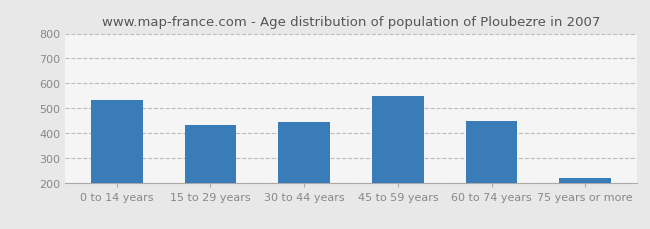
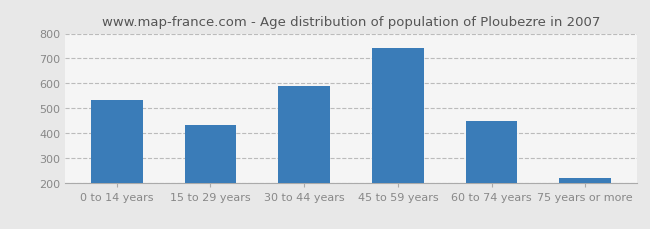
30 to 44 years: 445 -> 588
45 to 59 years: 550 -> 743
